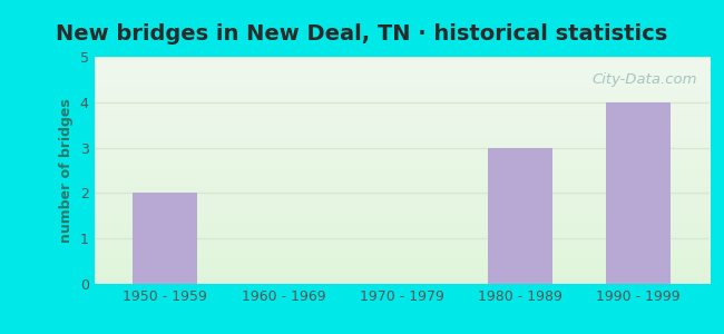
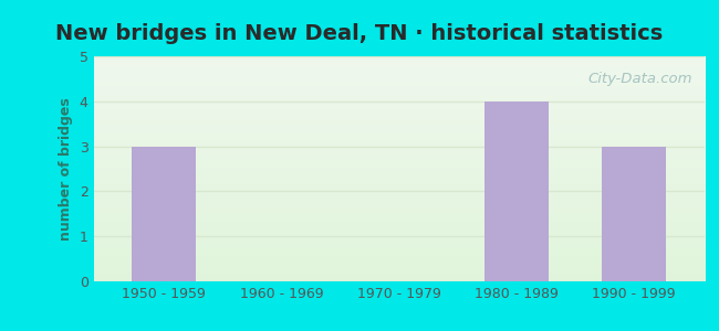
1950 - 1959: 2 -> 3
1980 - 1989: 3 -> 4
1990 - 1999: 4 -> 3
